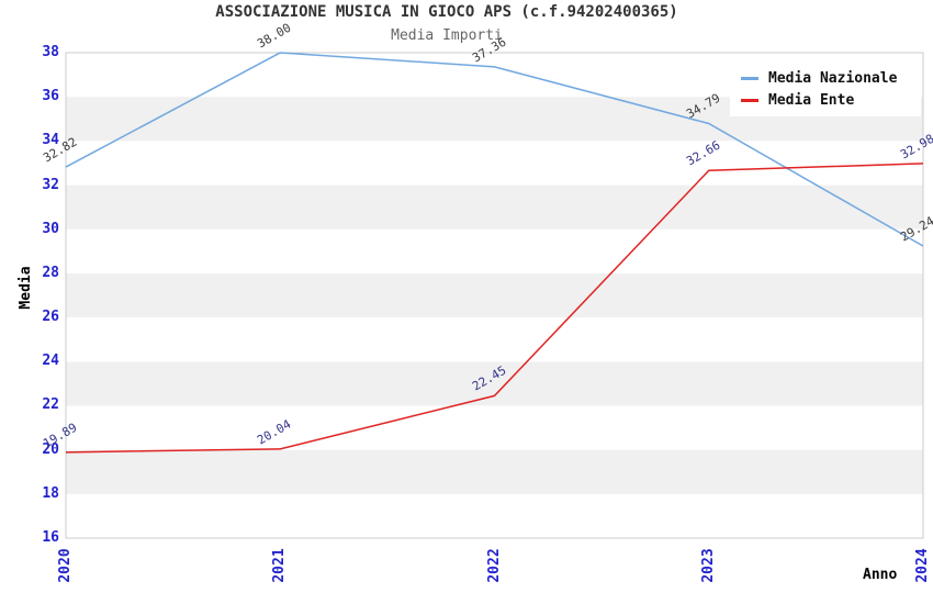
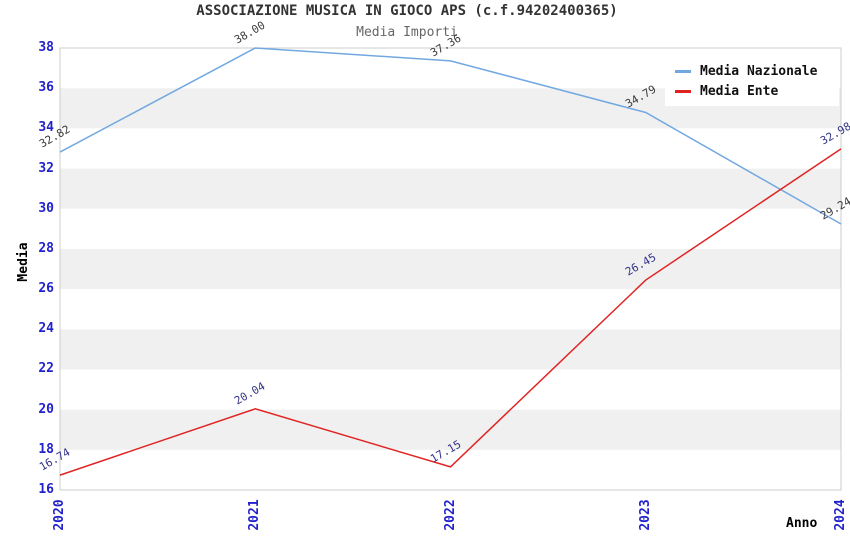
Media Ente/2020: 19.89 -> 16.74
Media Ente/2022: 22.45 -> 17.15
Media Ente/2023: 32.66 -> 26.45
